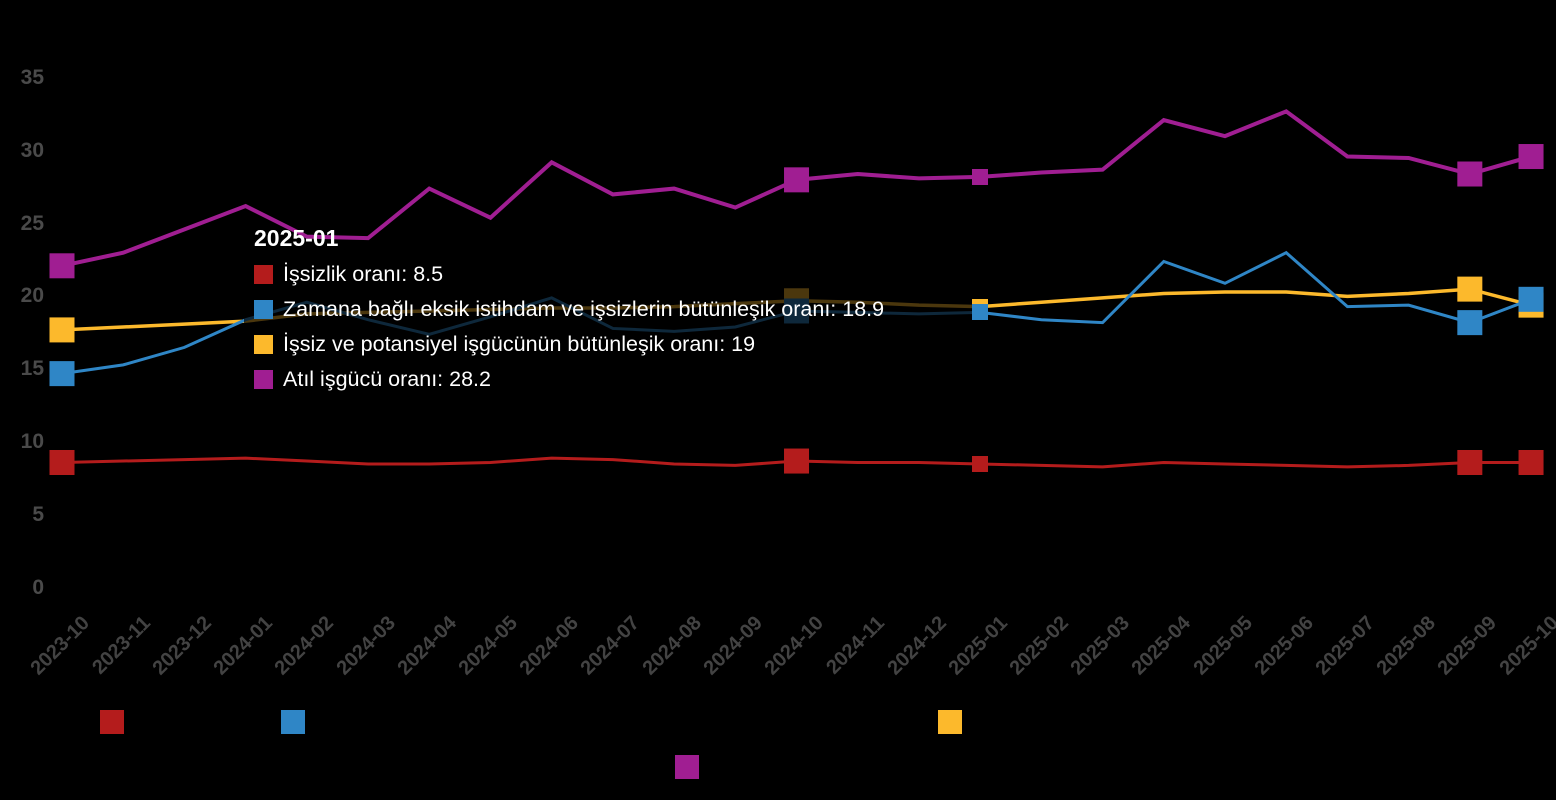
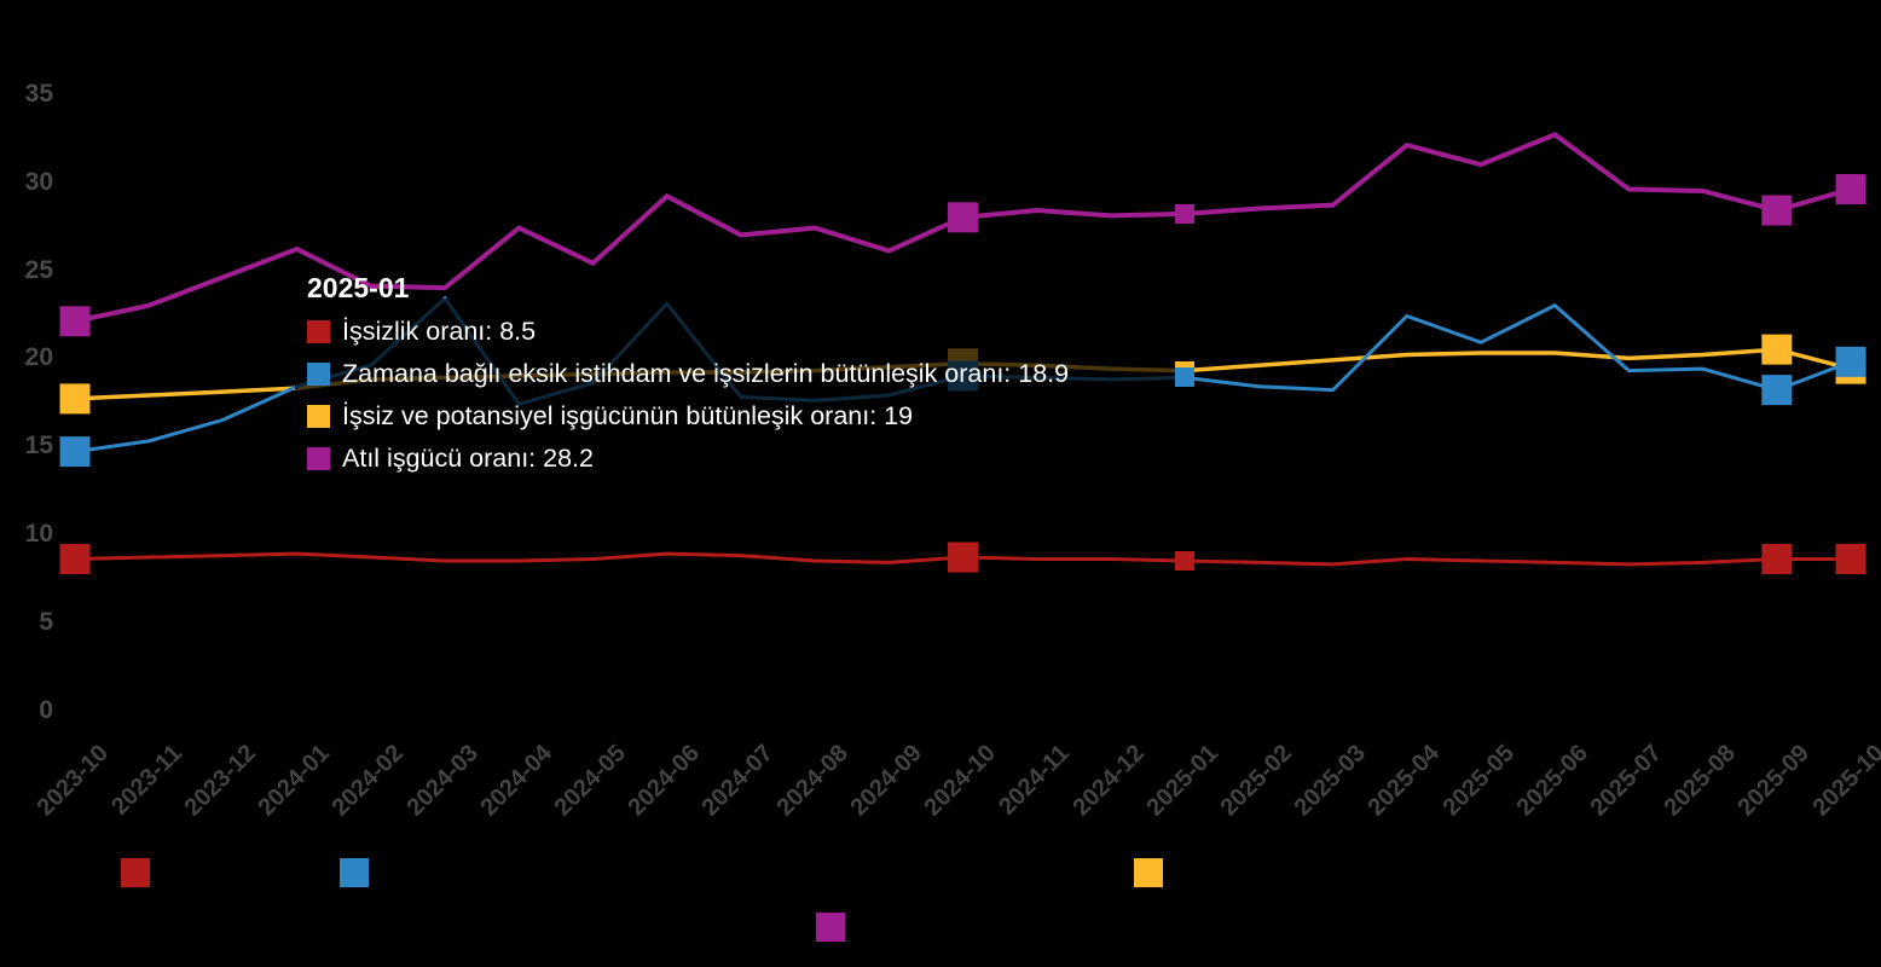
Zamana bağlı eksik istihdam ve işsizlerin bütünleşik oranı/2024-03: 18.4 -> 23.4
Zamana bağlı eksik istihdam ve işsizlerin bütünleşik oranı/2024-06: 19.9 -> 23.1
